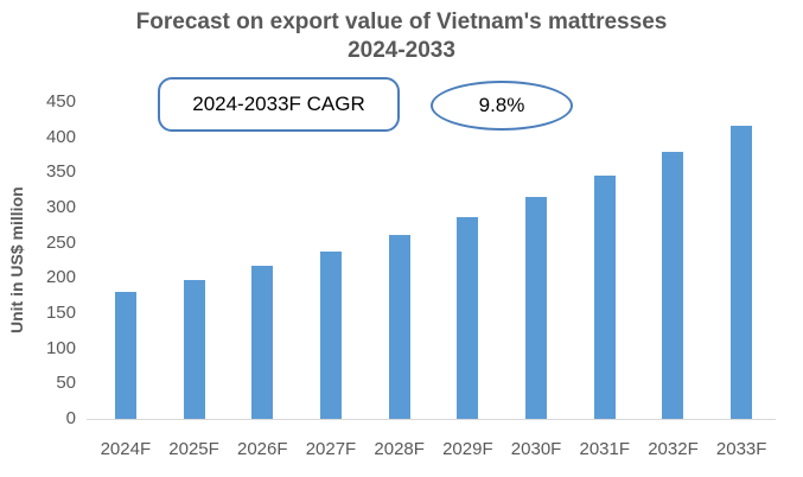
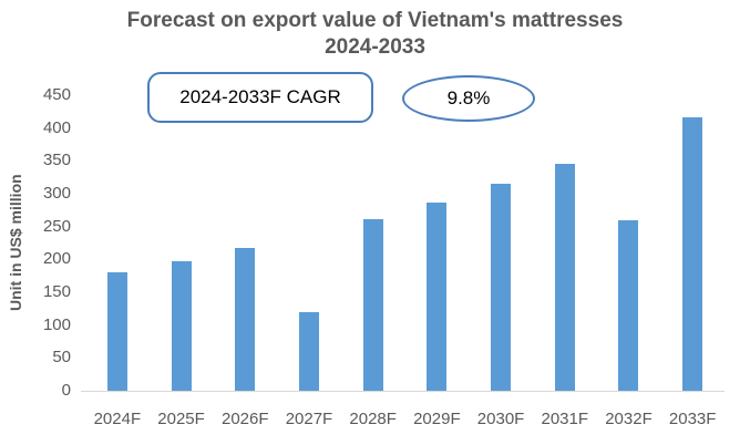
2027F: 240 -> 120
2032F: 380 -> 260
